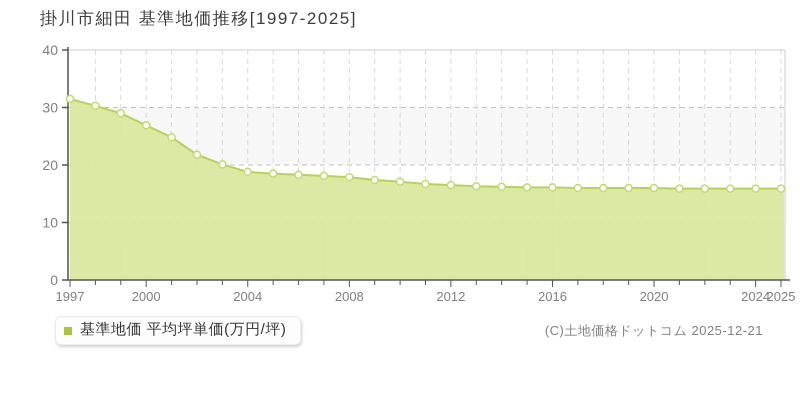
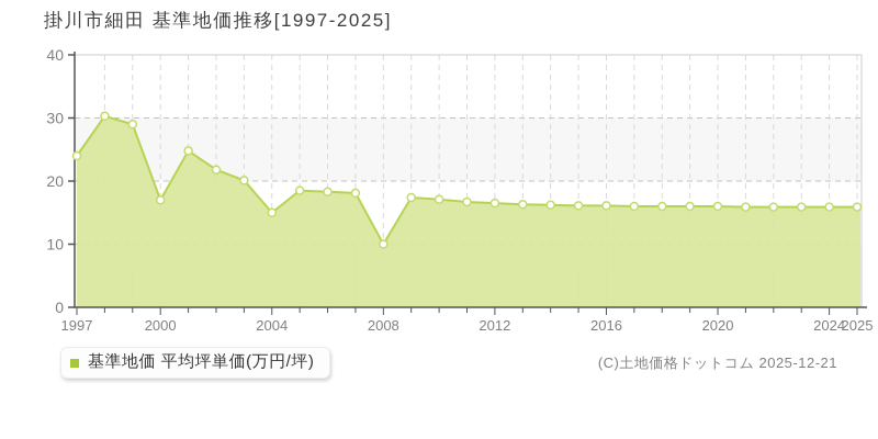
1997: 32 -> 24
2000: 27 -> 17
2004: 19 -> 15
2008: 18 -> 10
